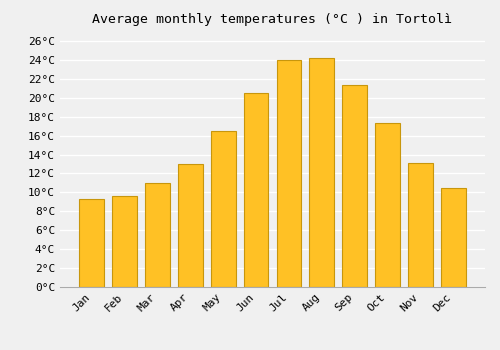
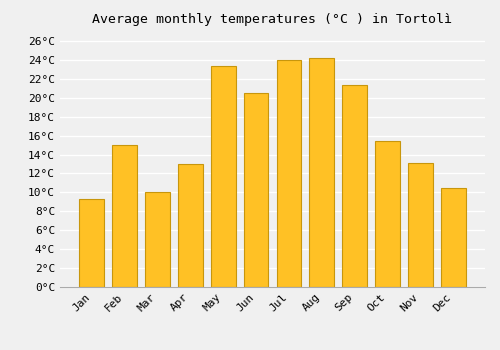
Feb: 9.6°C -> 15.0°C
Mar: 11.0°C -> 10.0°C
May: 16.5°C -> 23.4°C
Oct: 17.3°C -> 15.4°C
